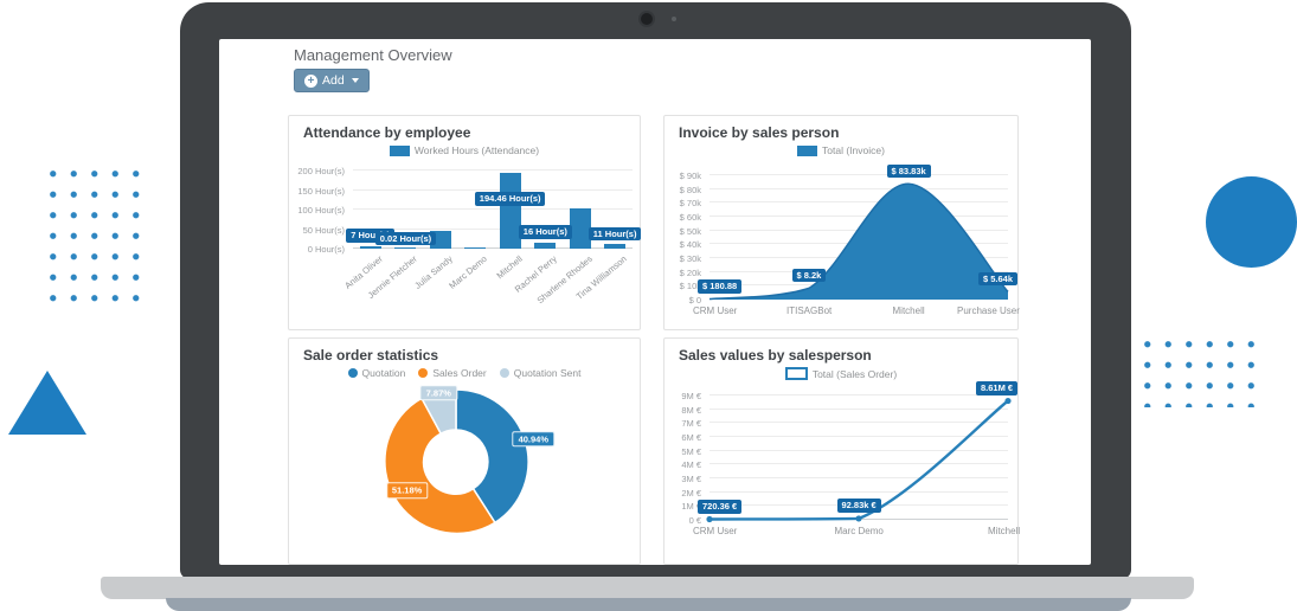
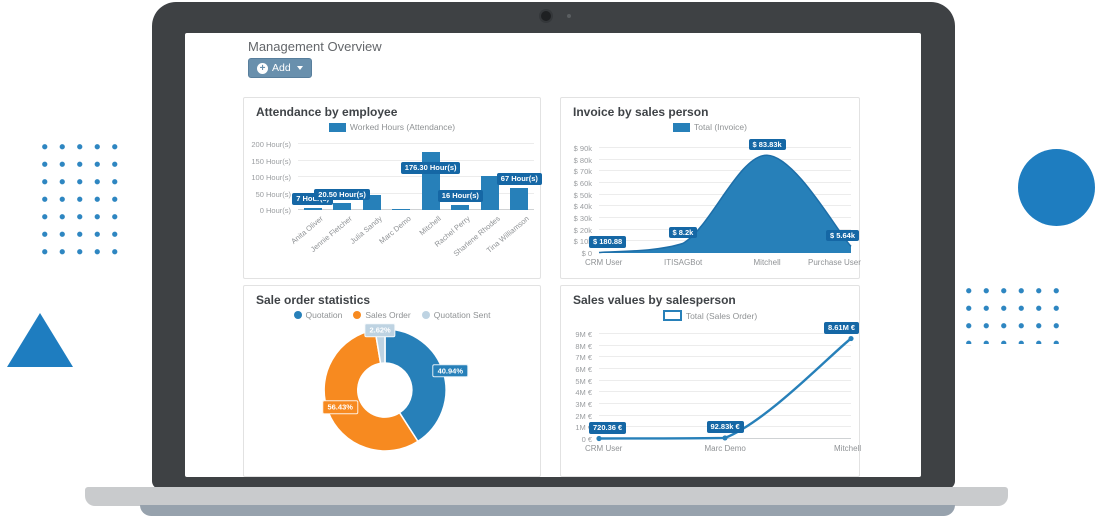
Attendance by employee/Jennie Fletcher: 0.02 -> 20.50
Attendance by employee/Mitchell: 194.46 -> 176.30
Attendance by employee/Tina Williamson: 11 -> 67
Sale order statistics/Sales Order: 51.18% -> 56.43%
Sale order statistics/Quotation Sent: 7.87% -> 2.62%
